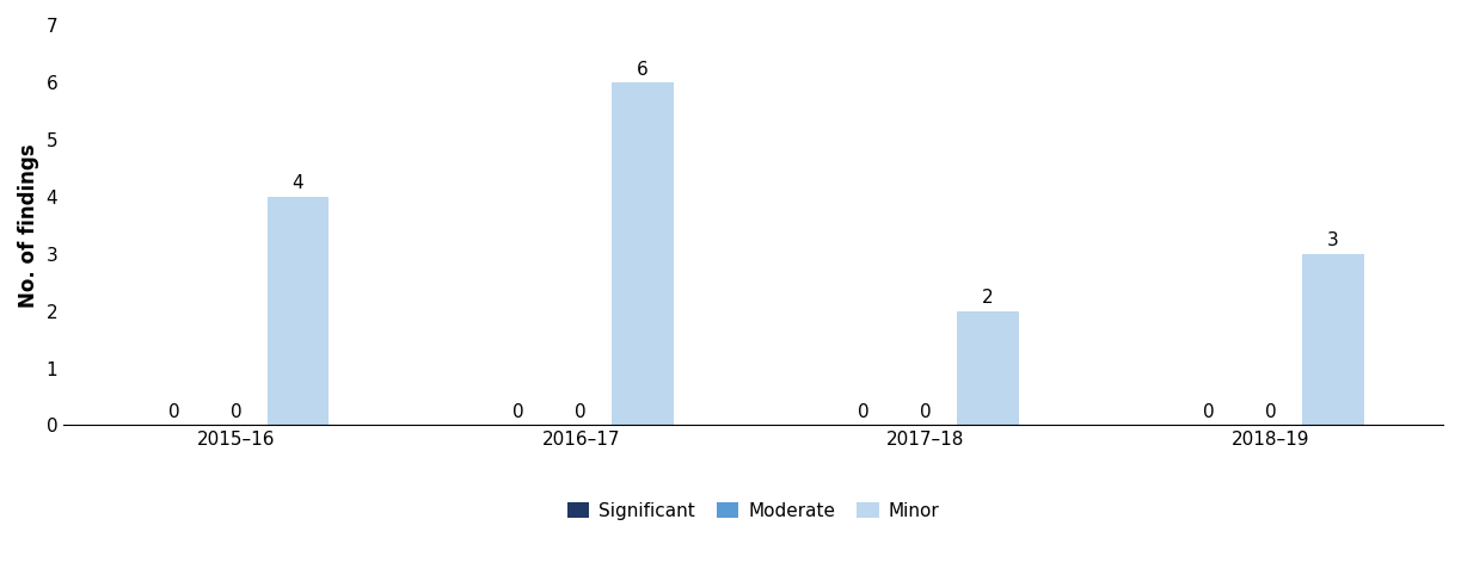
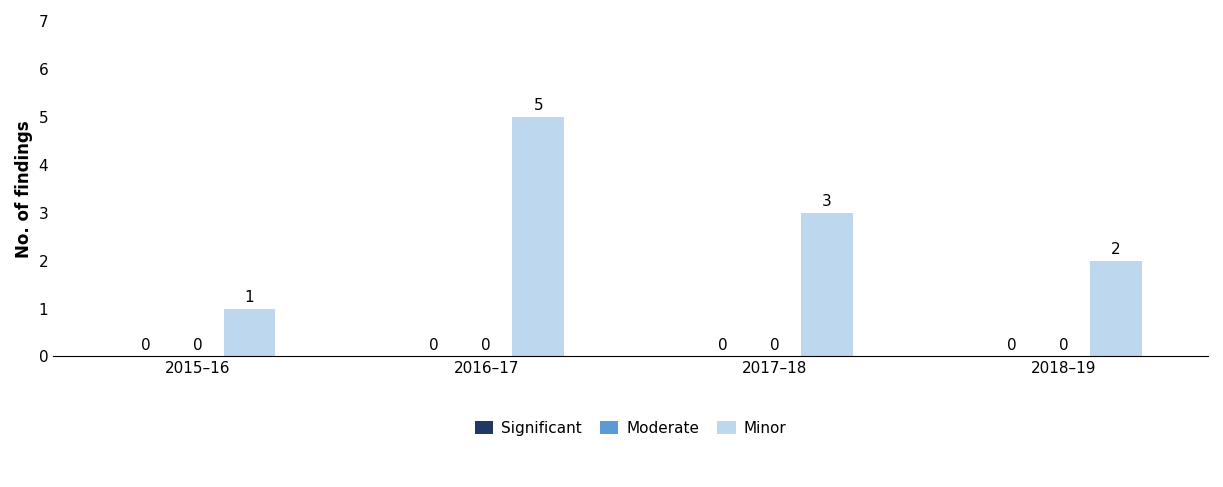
Minor/2015–16: 4 -> 1
Minor/2016–17: 6 -> 5
Minor/2017–18: 2 -> 3
Minor/2018–19: 3 -> 2
